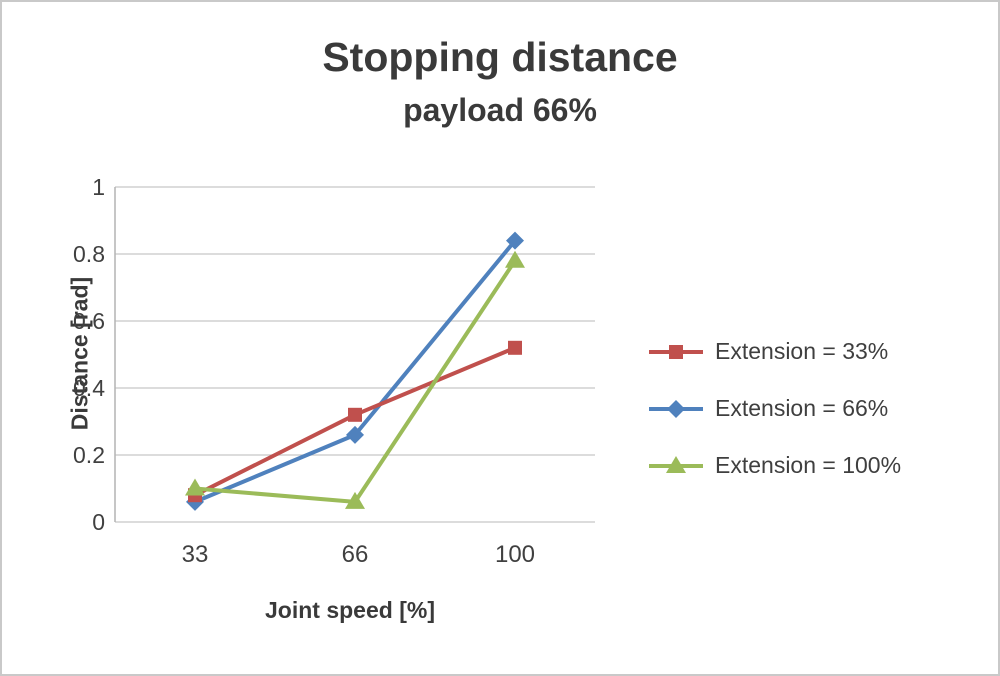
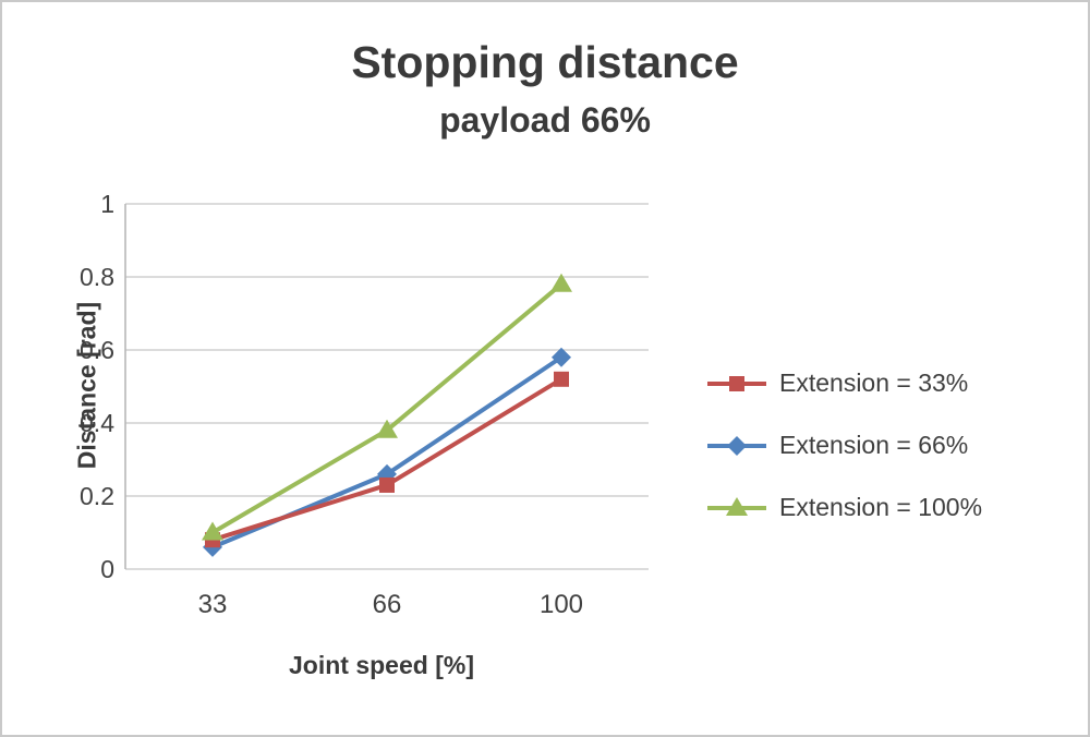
Extension = 33%/66: 0.32 -> 0.23
Extension = 100%/66: 0.06 -> 0.38
Extension = 66%/100: 0.84 -> 0.58
